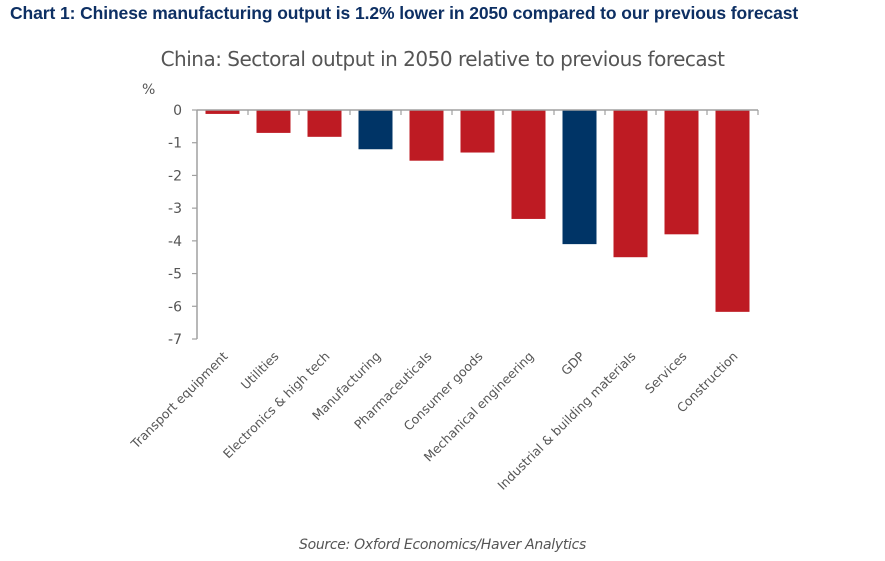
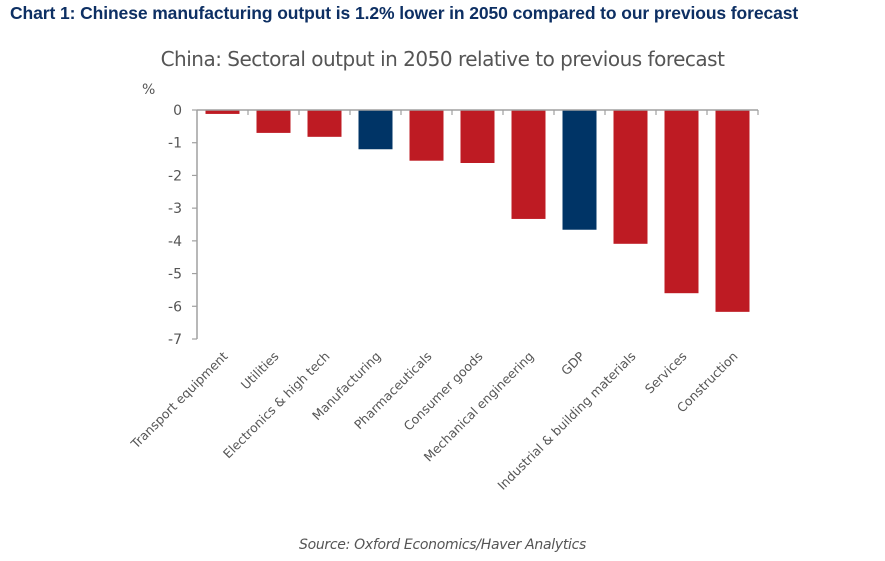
Consumer goods: -1.3 -> -1.6
GDP: -4.1 -> -3.7
Industrial & building materials: -4.5 -> -4.1
Services: -3.8 -> -5.6
